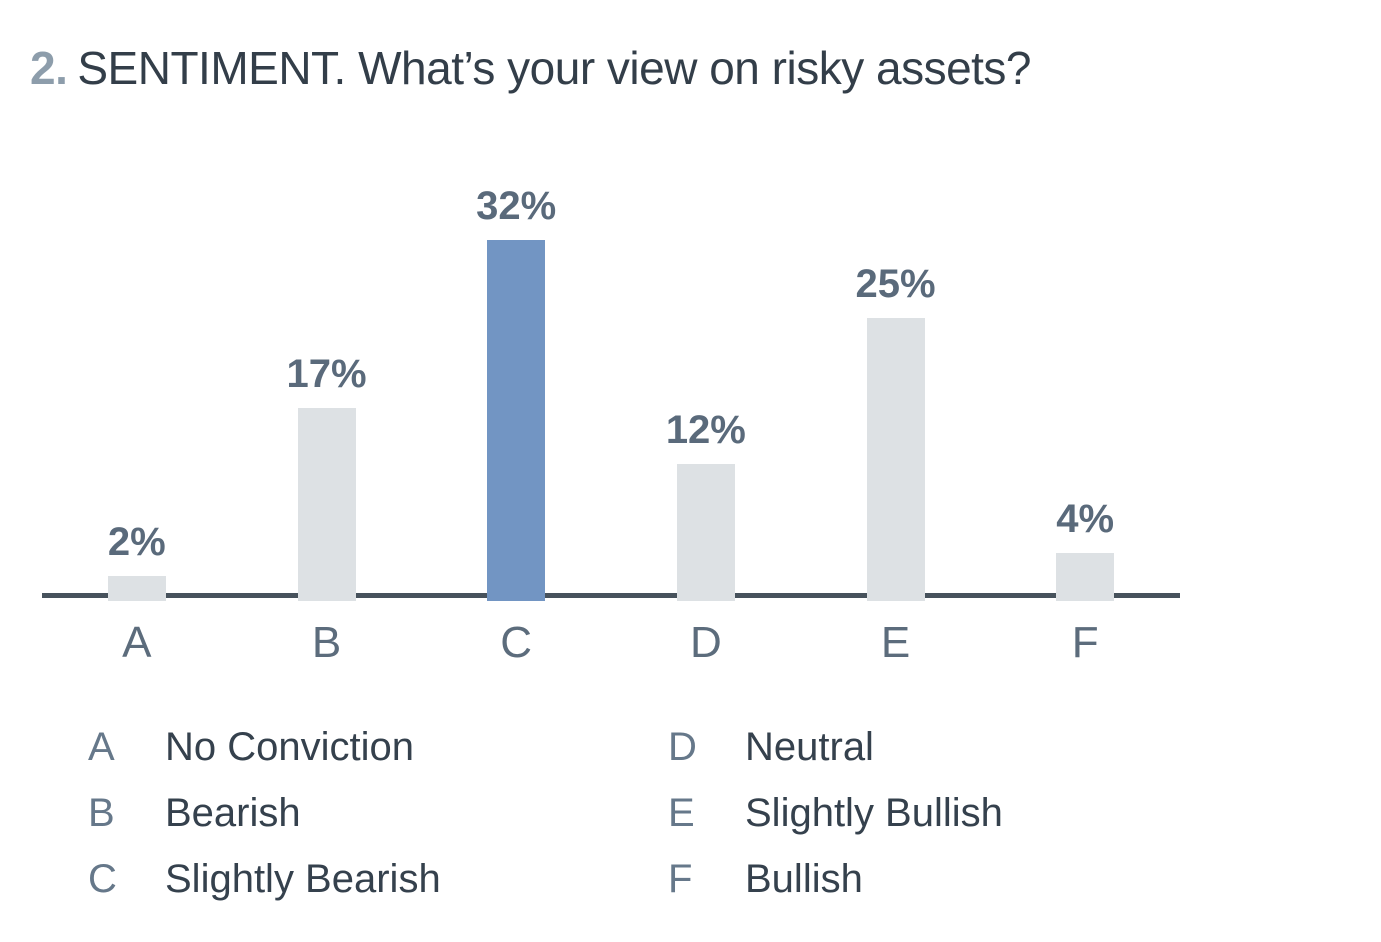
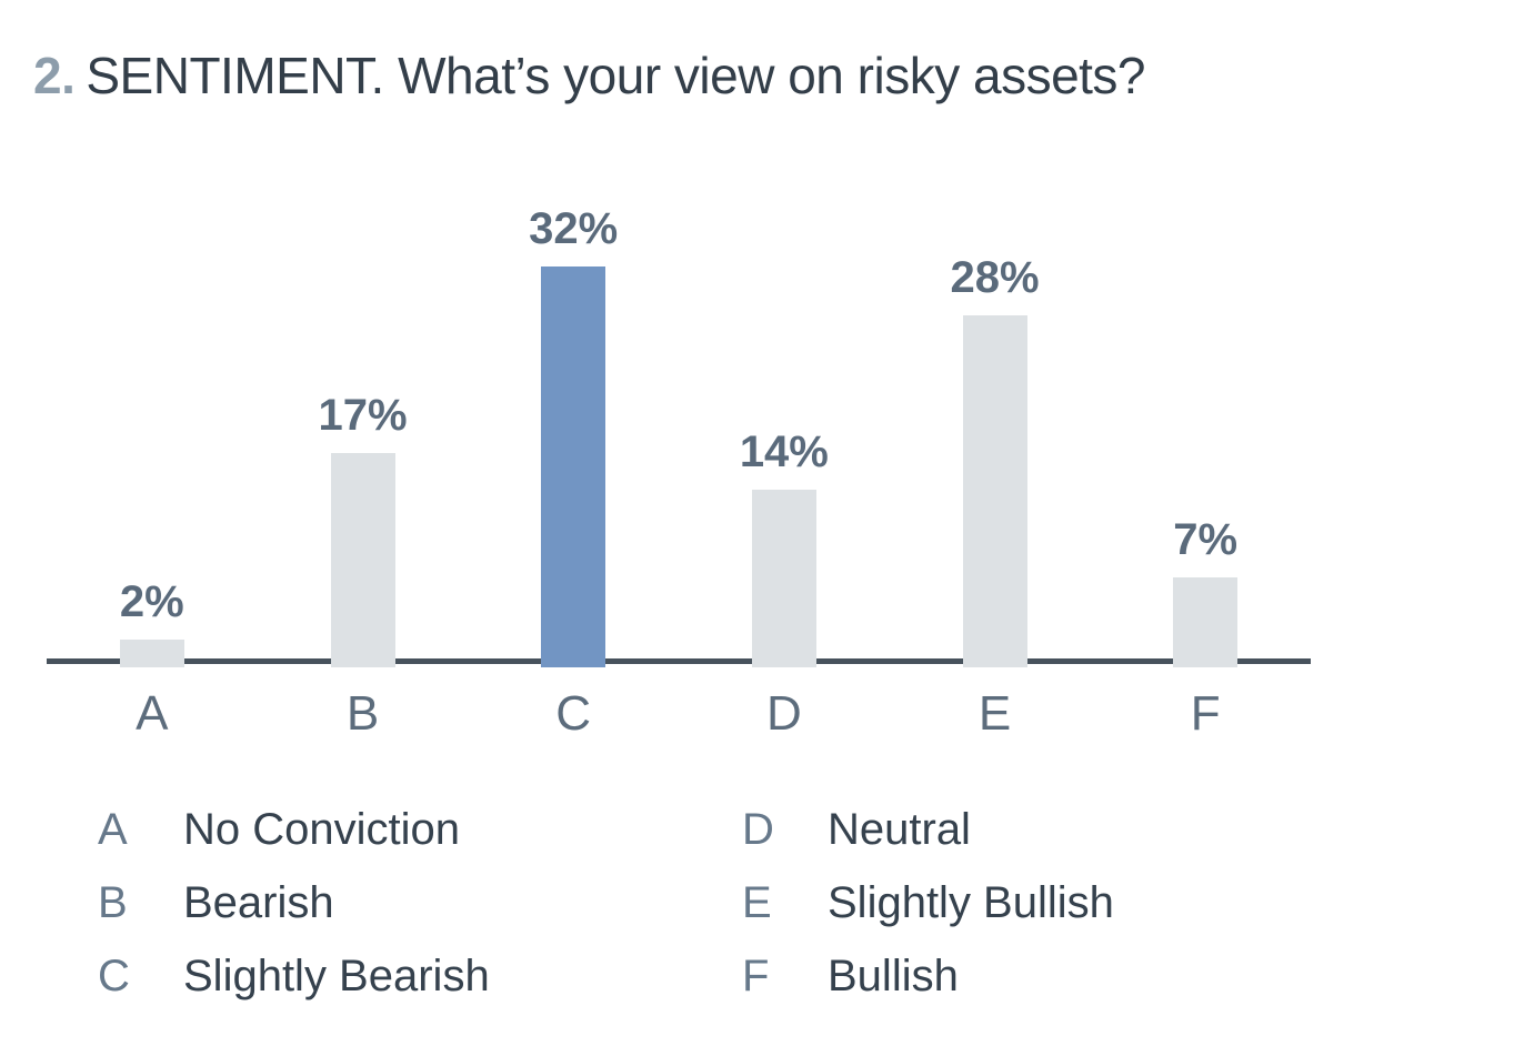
D: 12% -> 14%
E: 25% -> 28%
F: 4% -> 7%
